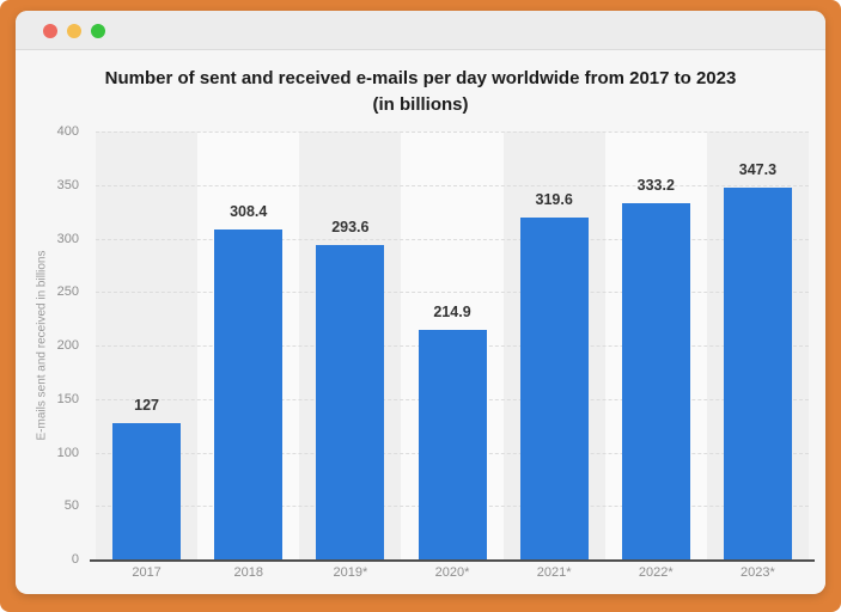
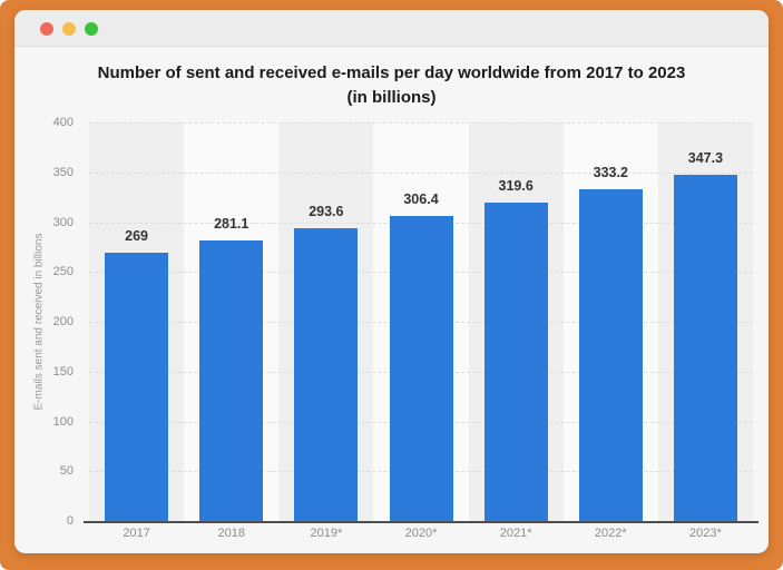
2017: 127 -> 269
2018: 308.4 -> 281.1
2020*: 214.9 -> 306.4
